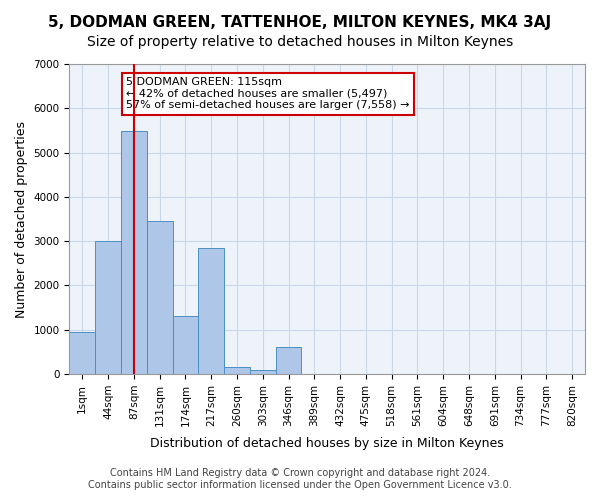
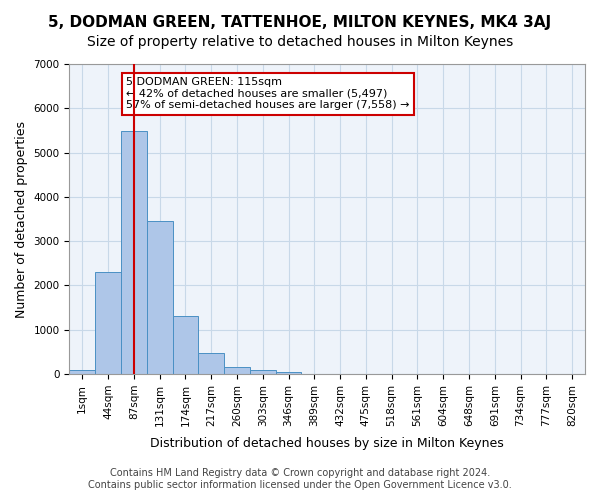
1sqm: 950 -> 80
44sqm: 3000 -> 2300
217sqm: 2850 -> 470
346sqm: 600 -> 60
